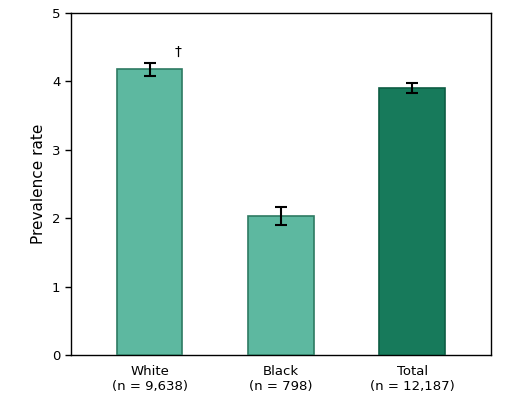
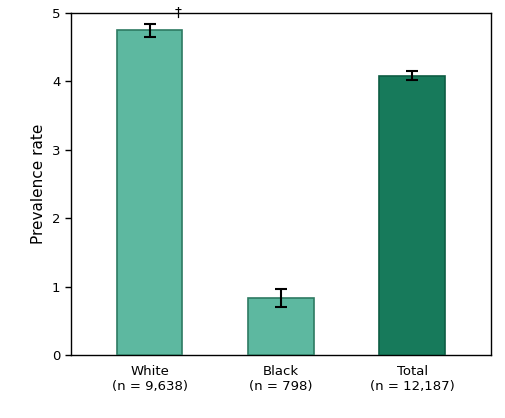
White (n = 9,638): 4.17 -> 4.74
Black (n = 798): 2.03 -> 0.84
Total (n = 12,187): 3.90 -> 4.08
